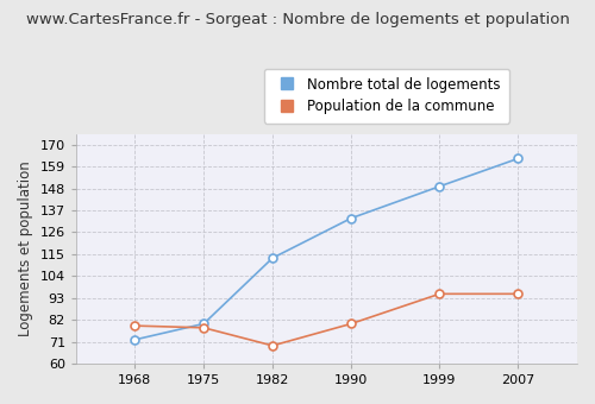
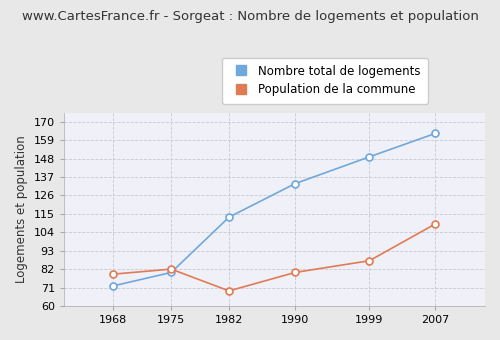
Population de la commune/1975: 78 -> 82
Population de la commune/1999: 95 -> 87
Population de la commune/2007: 95 -> 109
